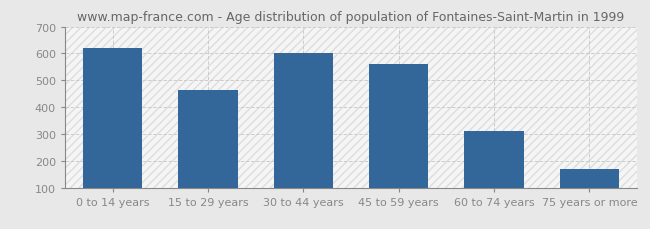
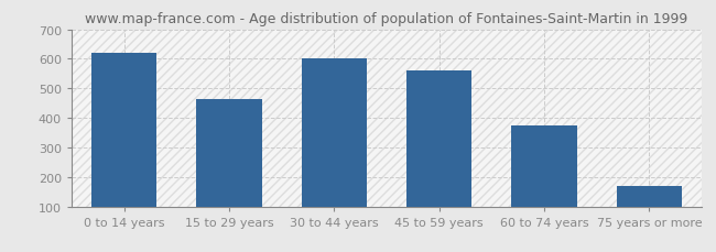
60 to 74 years: 312 -> 375
